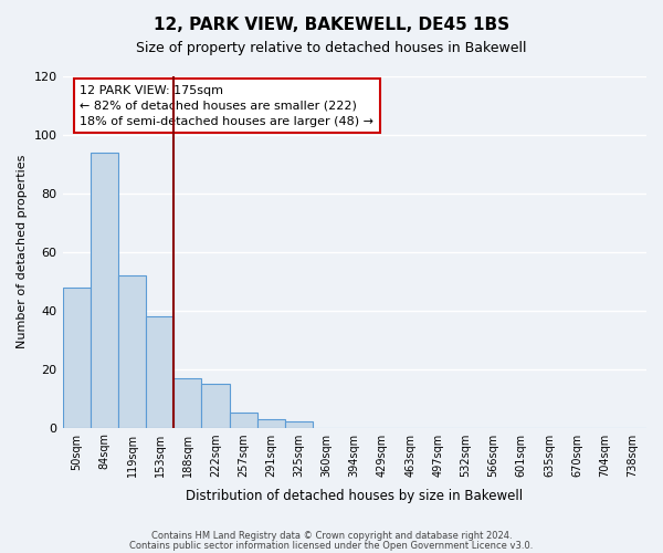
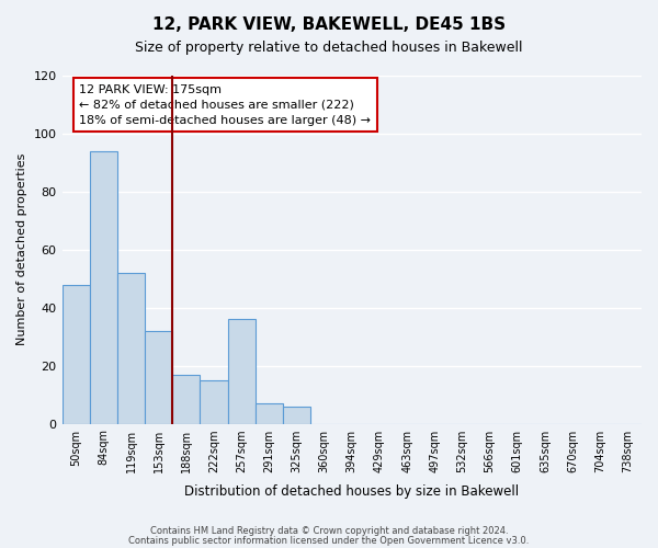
153sqm: 38 -> 32
257sqm: 5 -> 36
291sqm: 3 -> 7
325sqm: 2 -> 6
